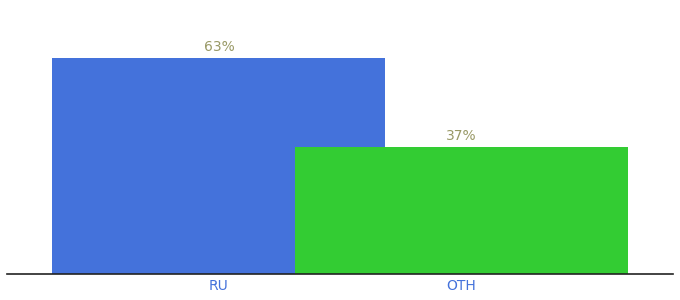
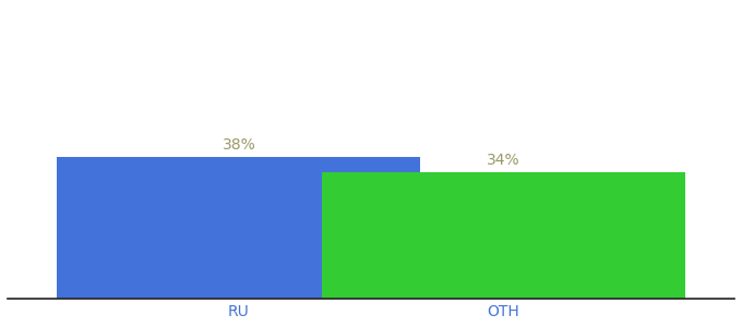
RU: 63% -> 38%
OTH: 37% -> 34%
